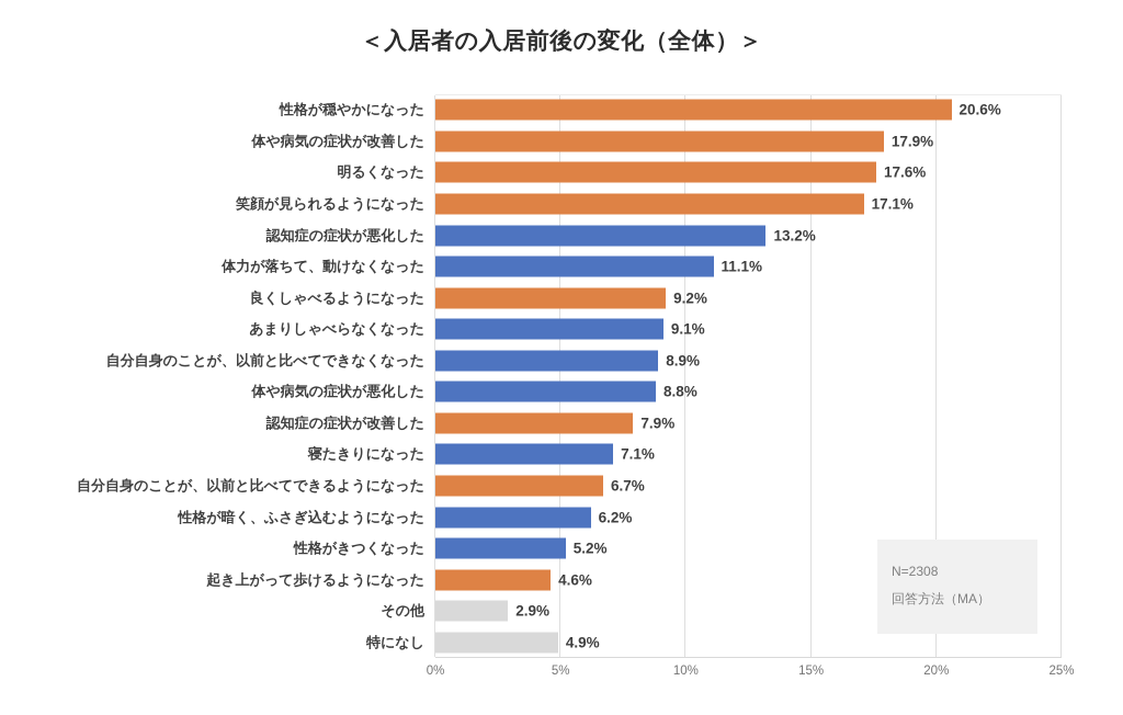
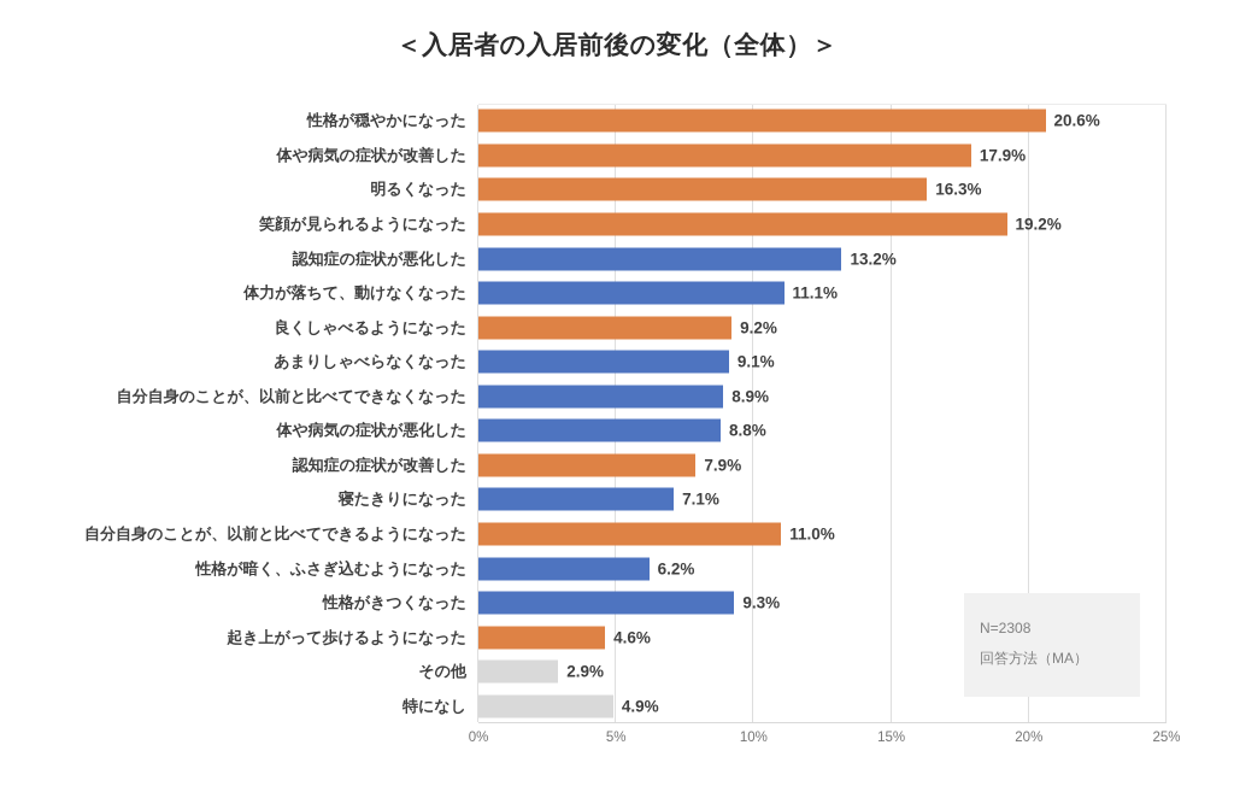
明るくなった: 17.6% -> 16.3%
笑顔が見られるようになった: 17.1% -> 19.2%
自分自身のことが、以前と比べてできるようになった: 6.7% -> 11.0%
性格がきつくなった: 5.2% -> 9.3%
